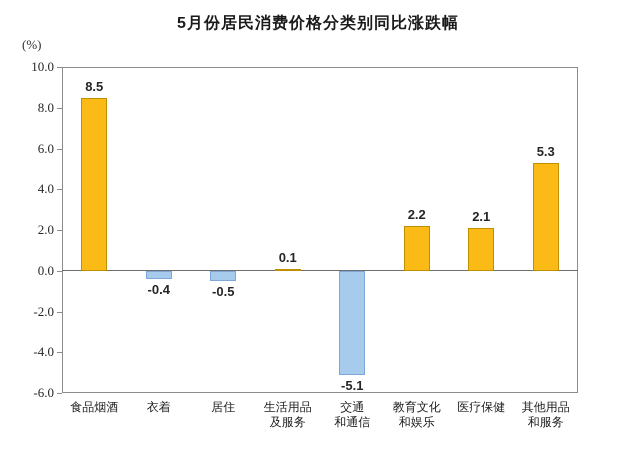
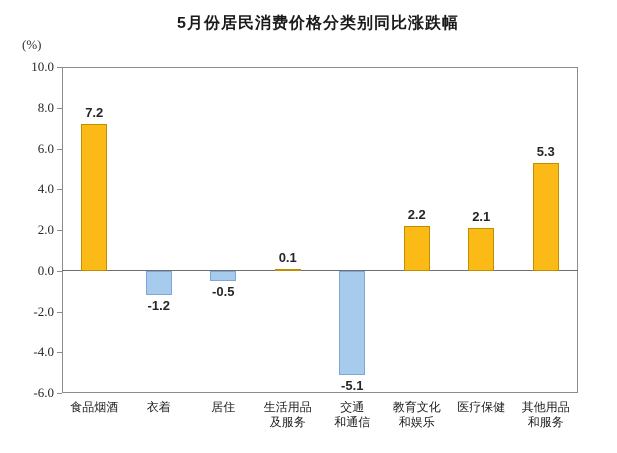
食品烟酒: 8.5 -> 7.2
衣着: -0.4 -> -1.2
